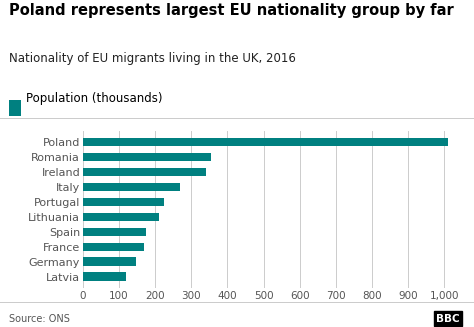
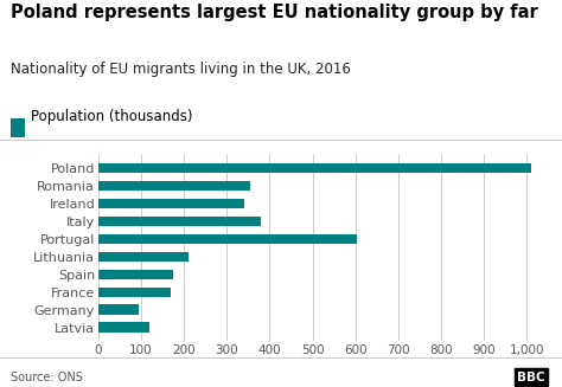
Italy: 270 -> 380
Portugal: 225 -> 605
Germany: 148 -> 95
